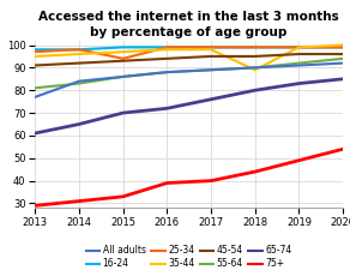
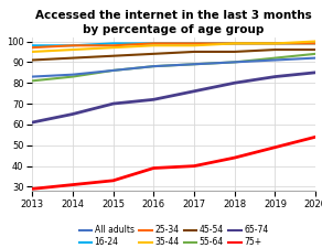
All adults/2013: 77 -> 83
25-34/2015: 94 -> 98
35-44/2018: 89 -> 99
